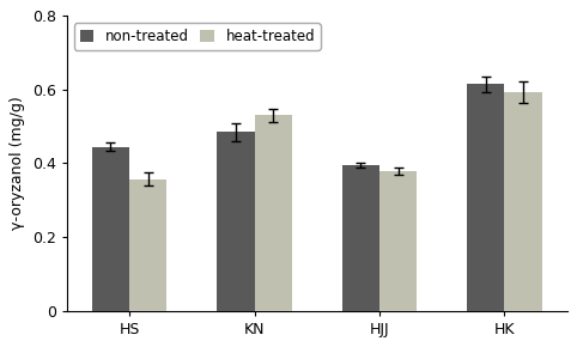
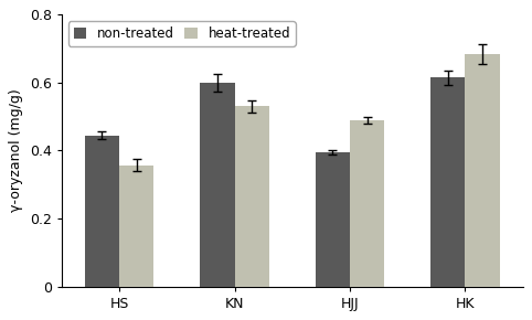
non-treated/KN: 0.485 -> 0.600
heat-treated/HJJ: 0.380 -> 0.490
heat-treated/HK: 0.593 -> 0.685
